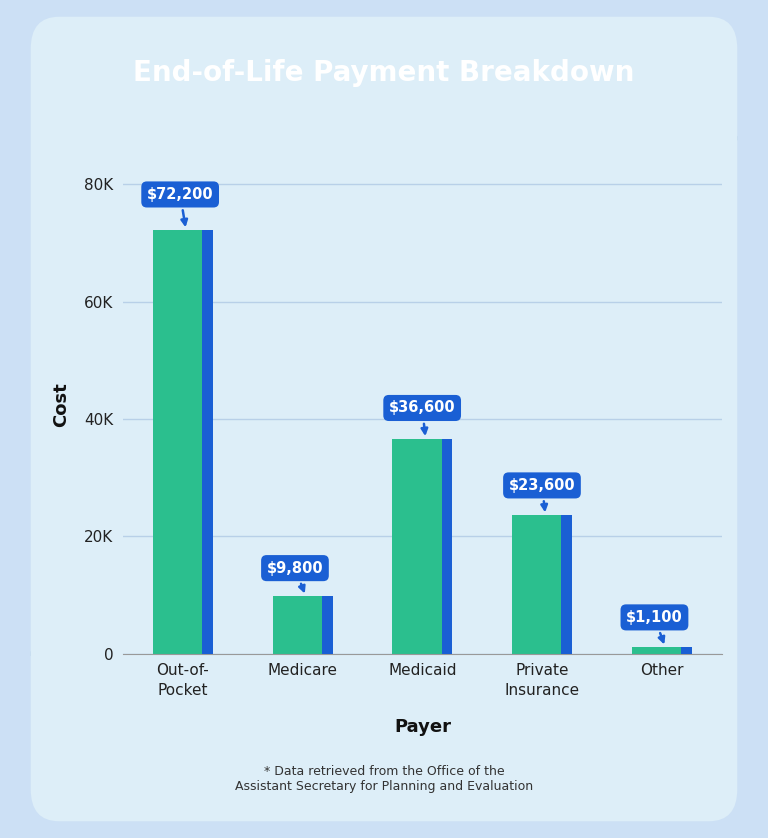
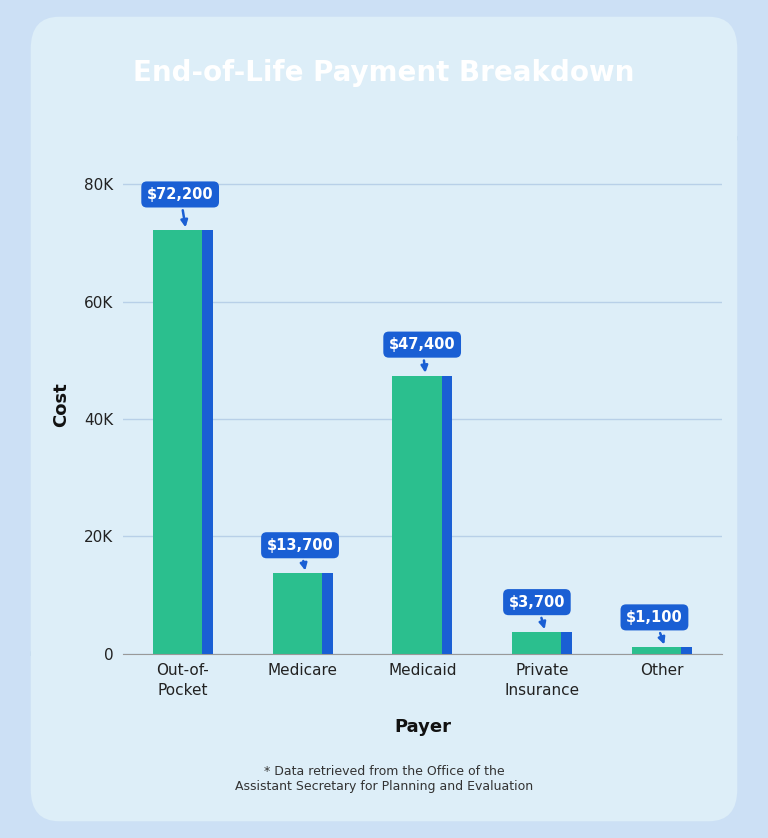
Medicare: $9,800 -> $13,700
Medicaid: $36,600 -> $47,400
Private Insurance: $23,600 -> $3,700
